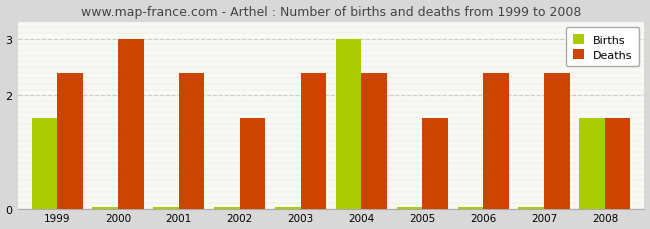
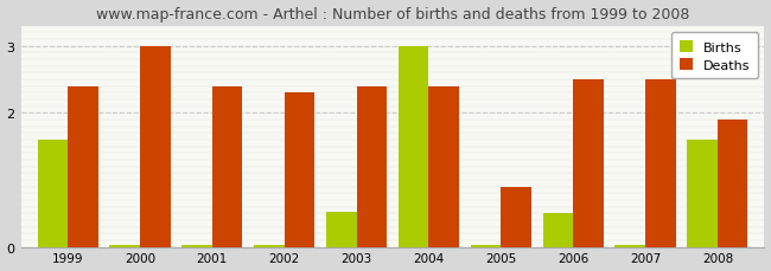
Deaths/2002: 1.6 -> 2.3
Births/2003: 0.02 -> 0.52
Deaths/2005: 1.6 -> 0.9
Births/2006: 0.02 -> 0.50
Deaths/2006: 2.4 -> 2.5
Deaths/2007: 2.4 -> 2.5
Deaths/2008: 1.6 -> 1.9
